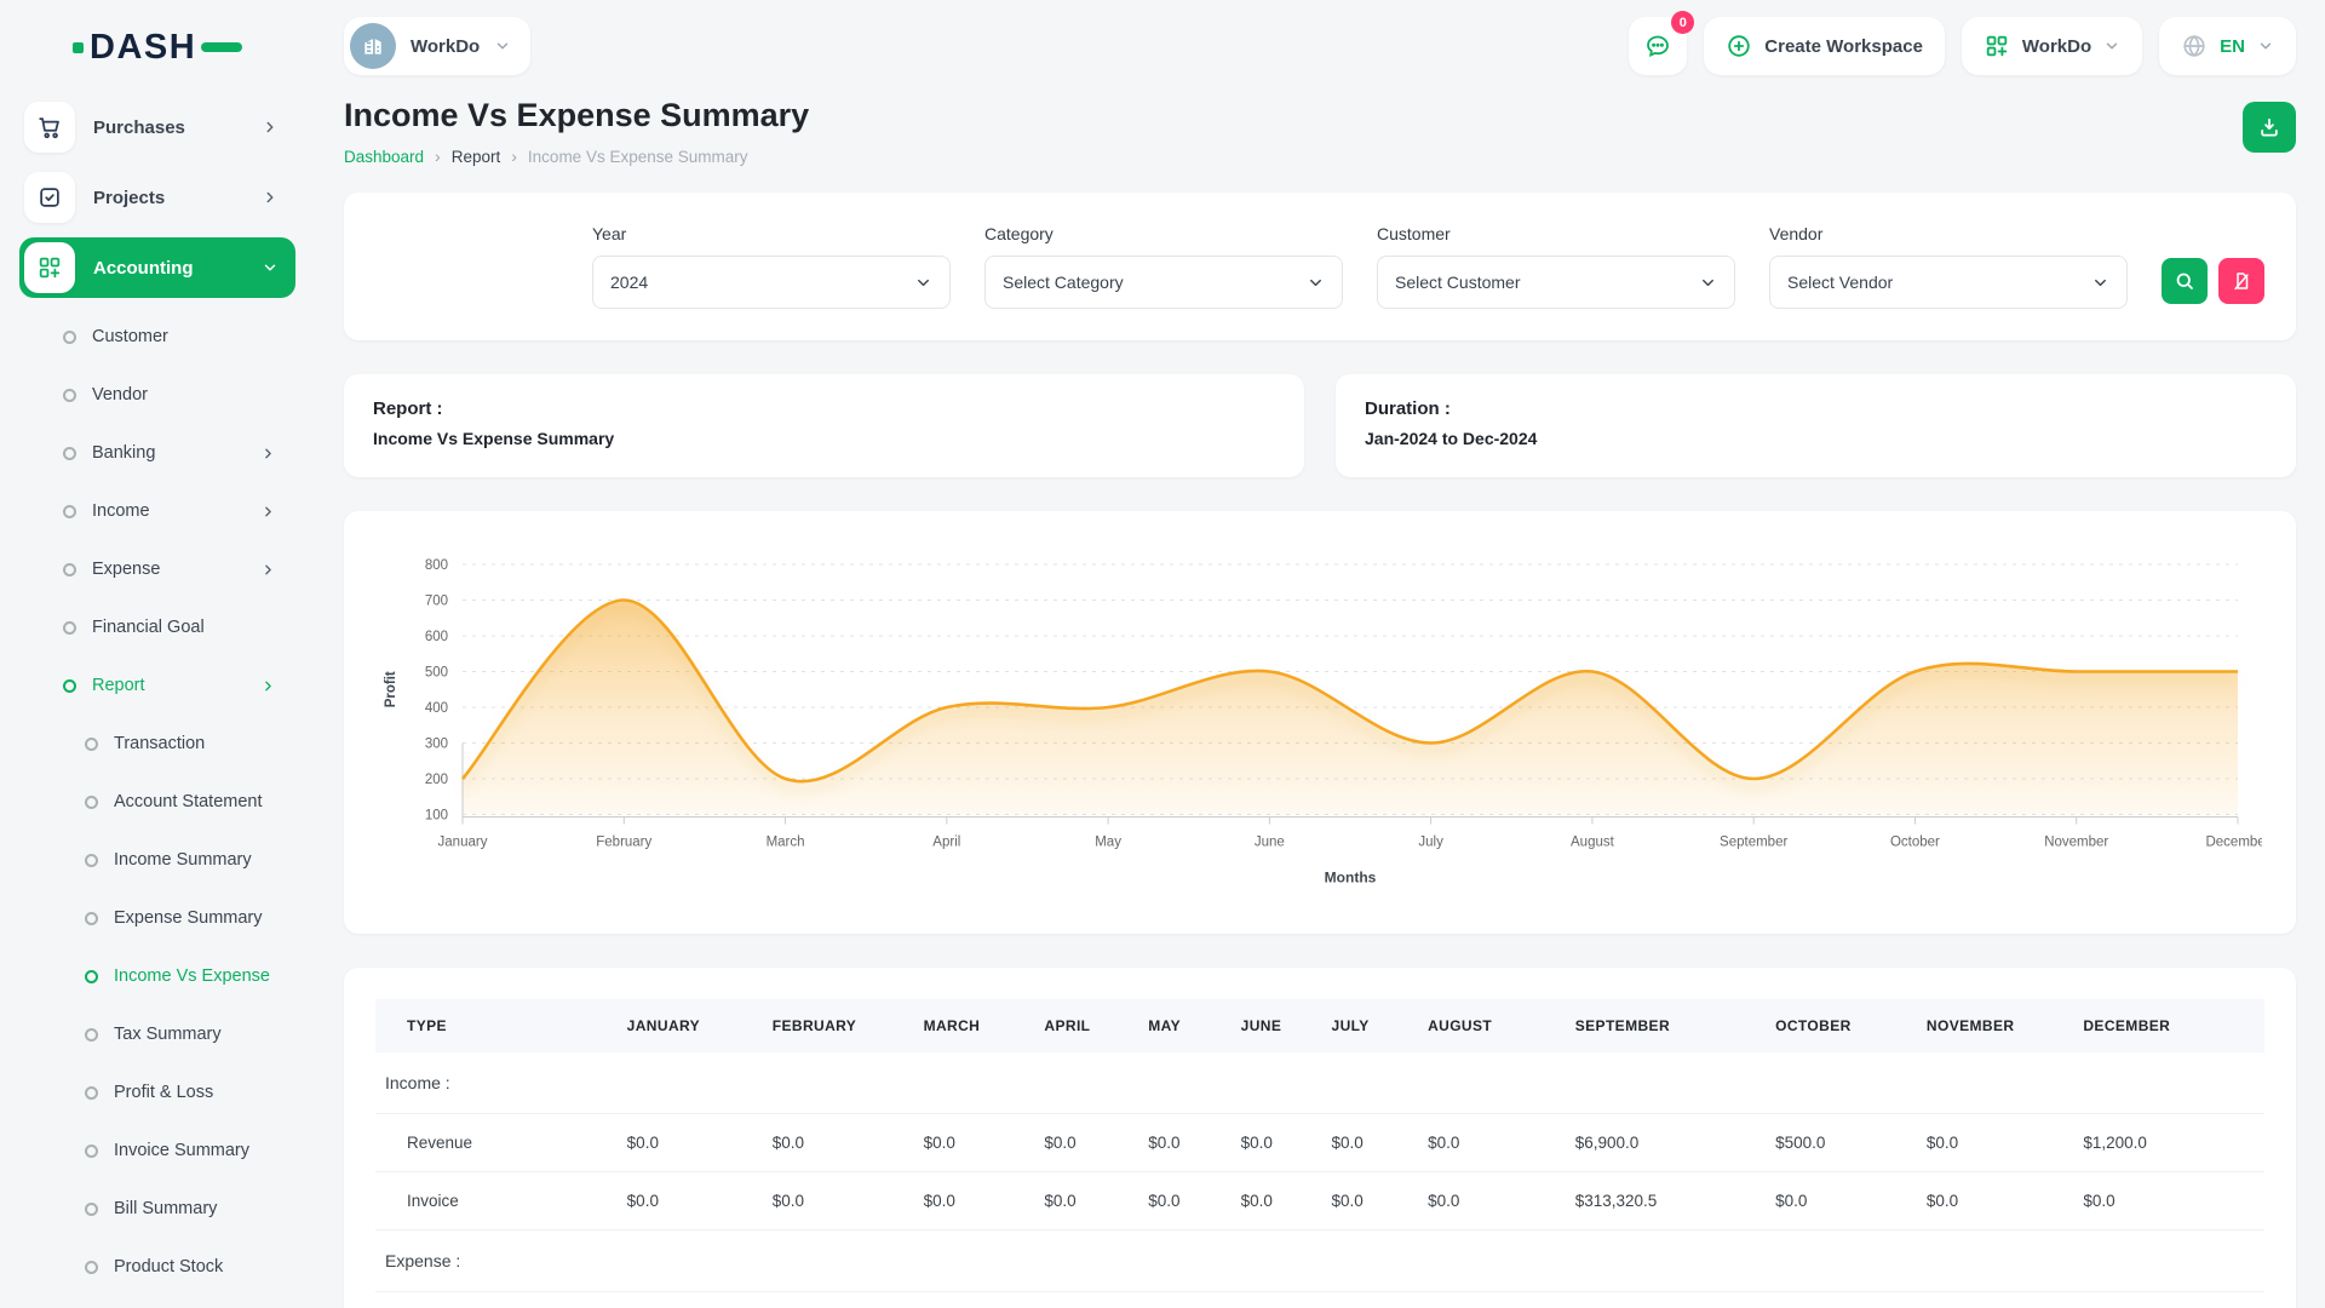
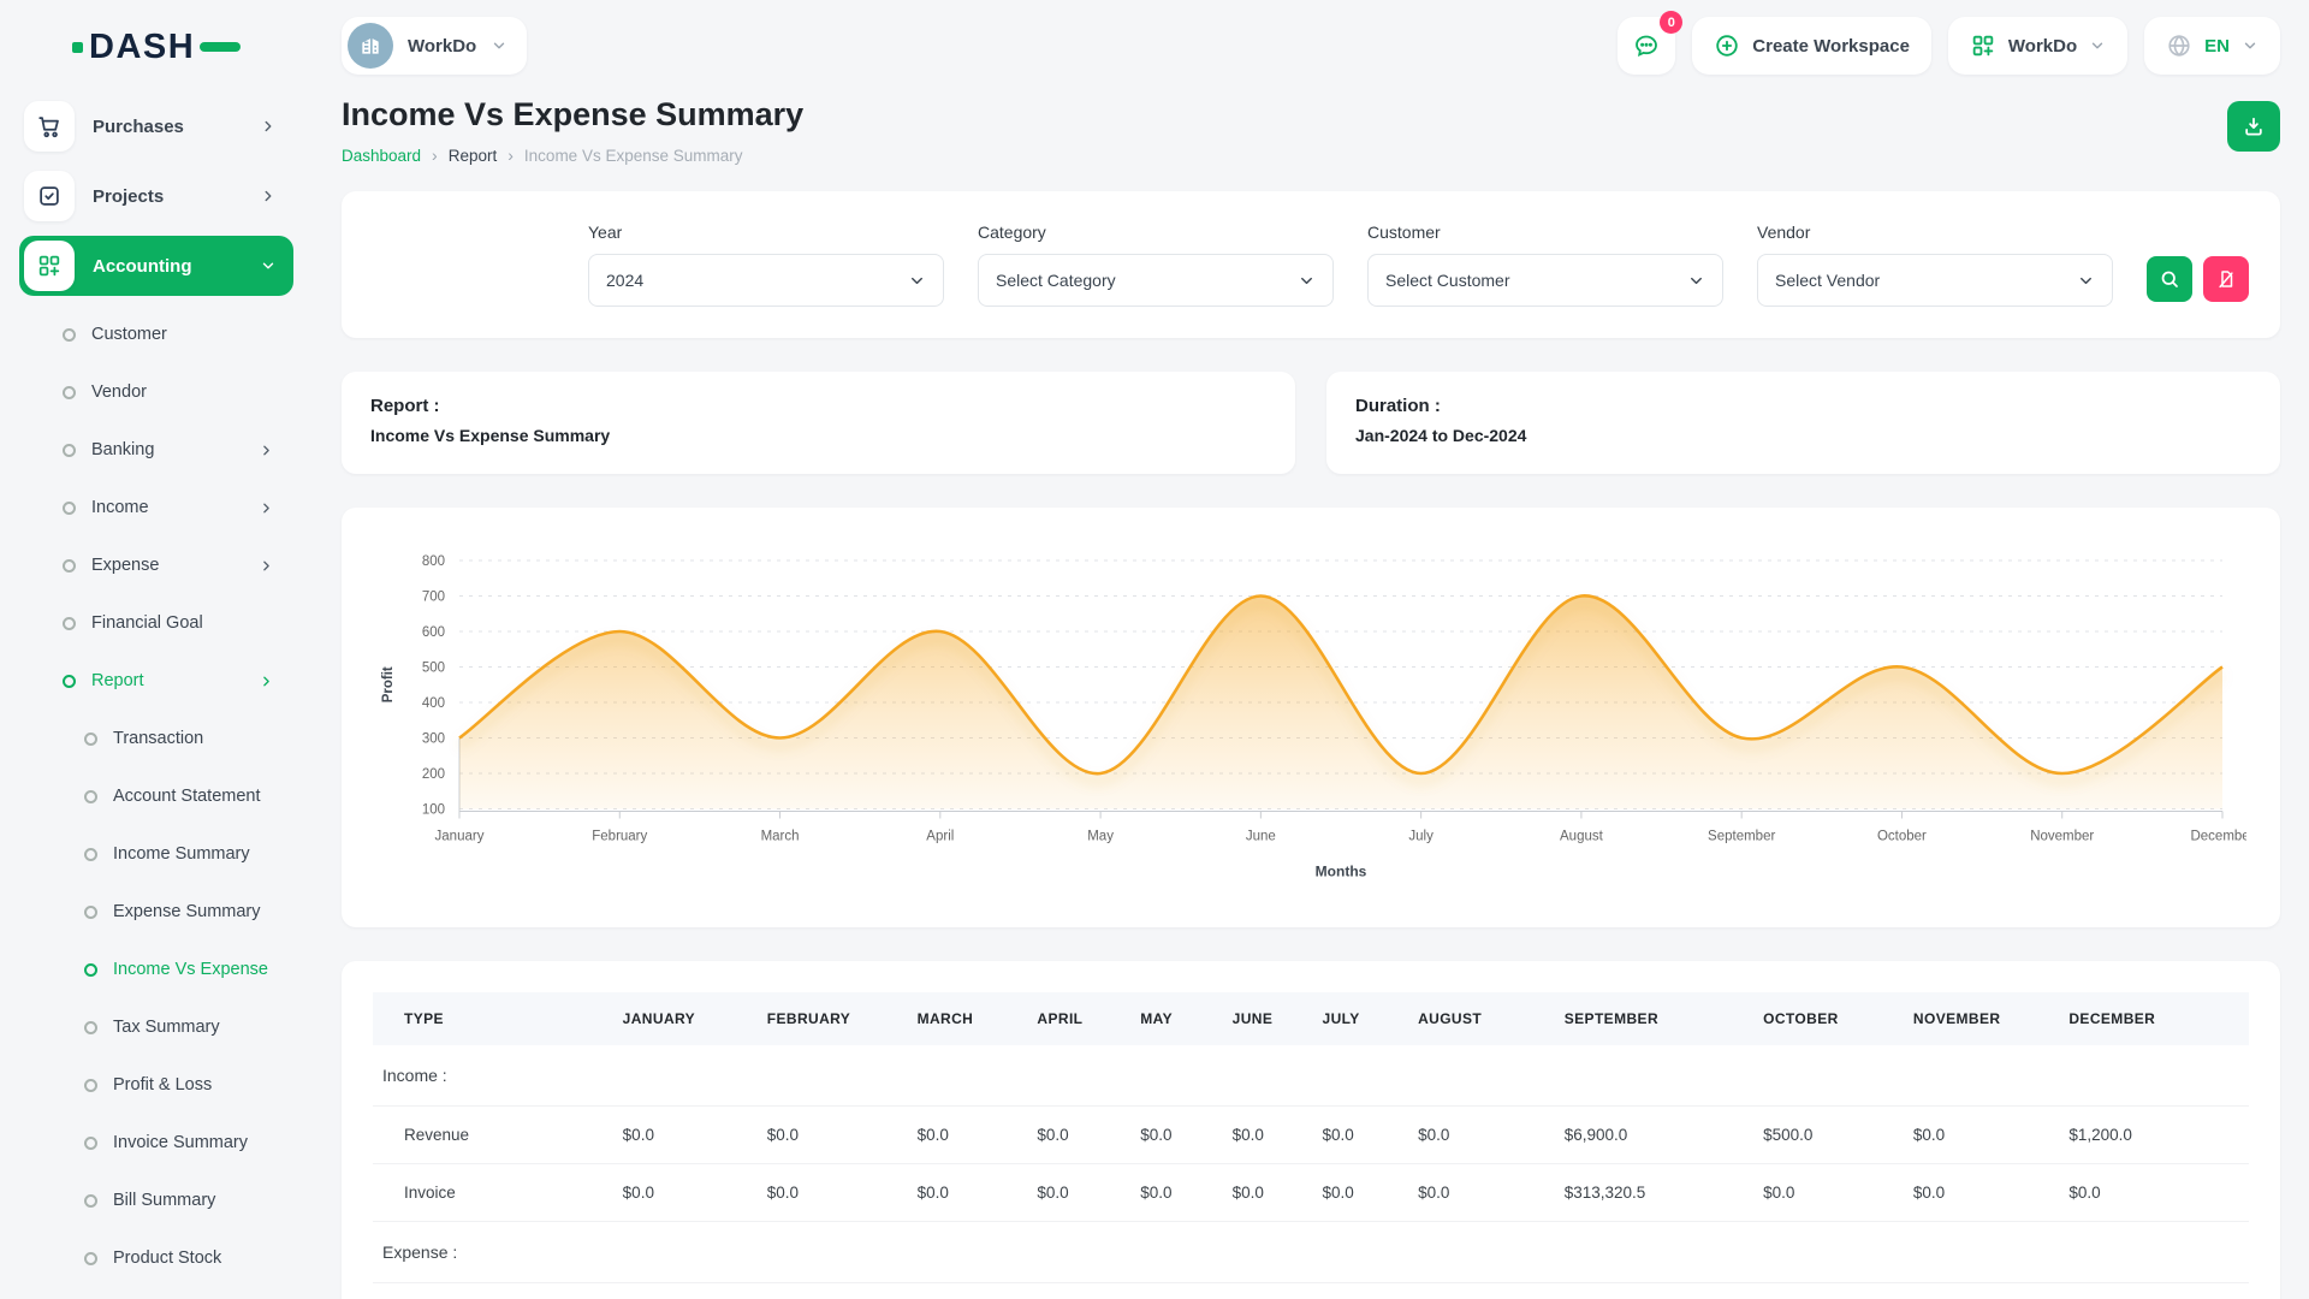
January: 200 -> 300
February: 700 -> 600
March: 200 -> 300
April: 400 -> 600
May: 400 -> 200
June: 500 -> 700
July: 300 -> 200
August: 500 -> 700
September: 200 -> 300
November: 500 -> 200
